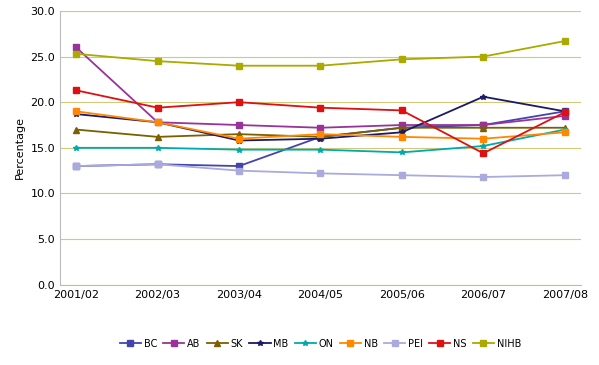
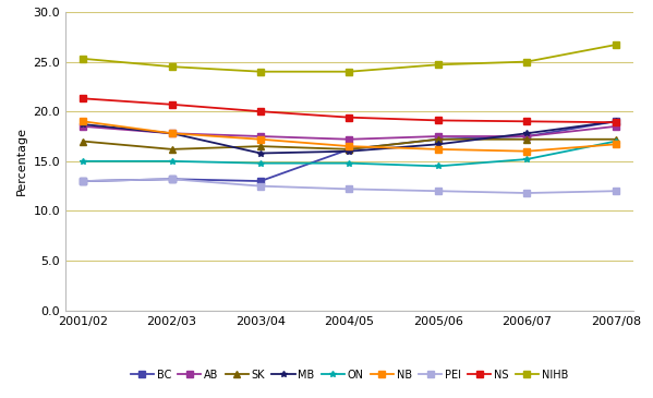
AB/2001/02: 26.0 -> 18.5
NS/2002/03: 19.4 -> 20.7
NB/2003/04: 16.0 -> 17.2
MB/2006/07: 20.6 -> 17.8
NS/2006/07: 14.4 -> 19.0
